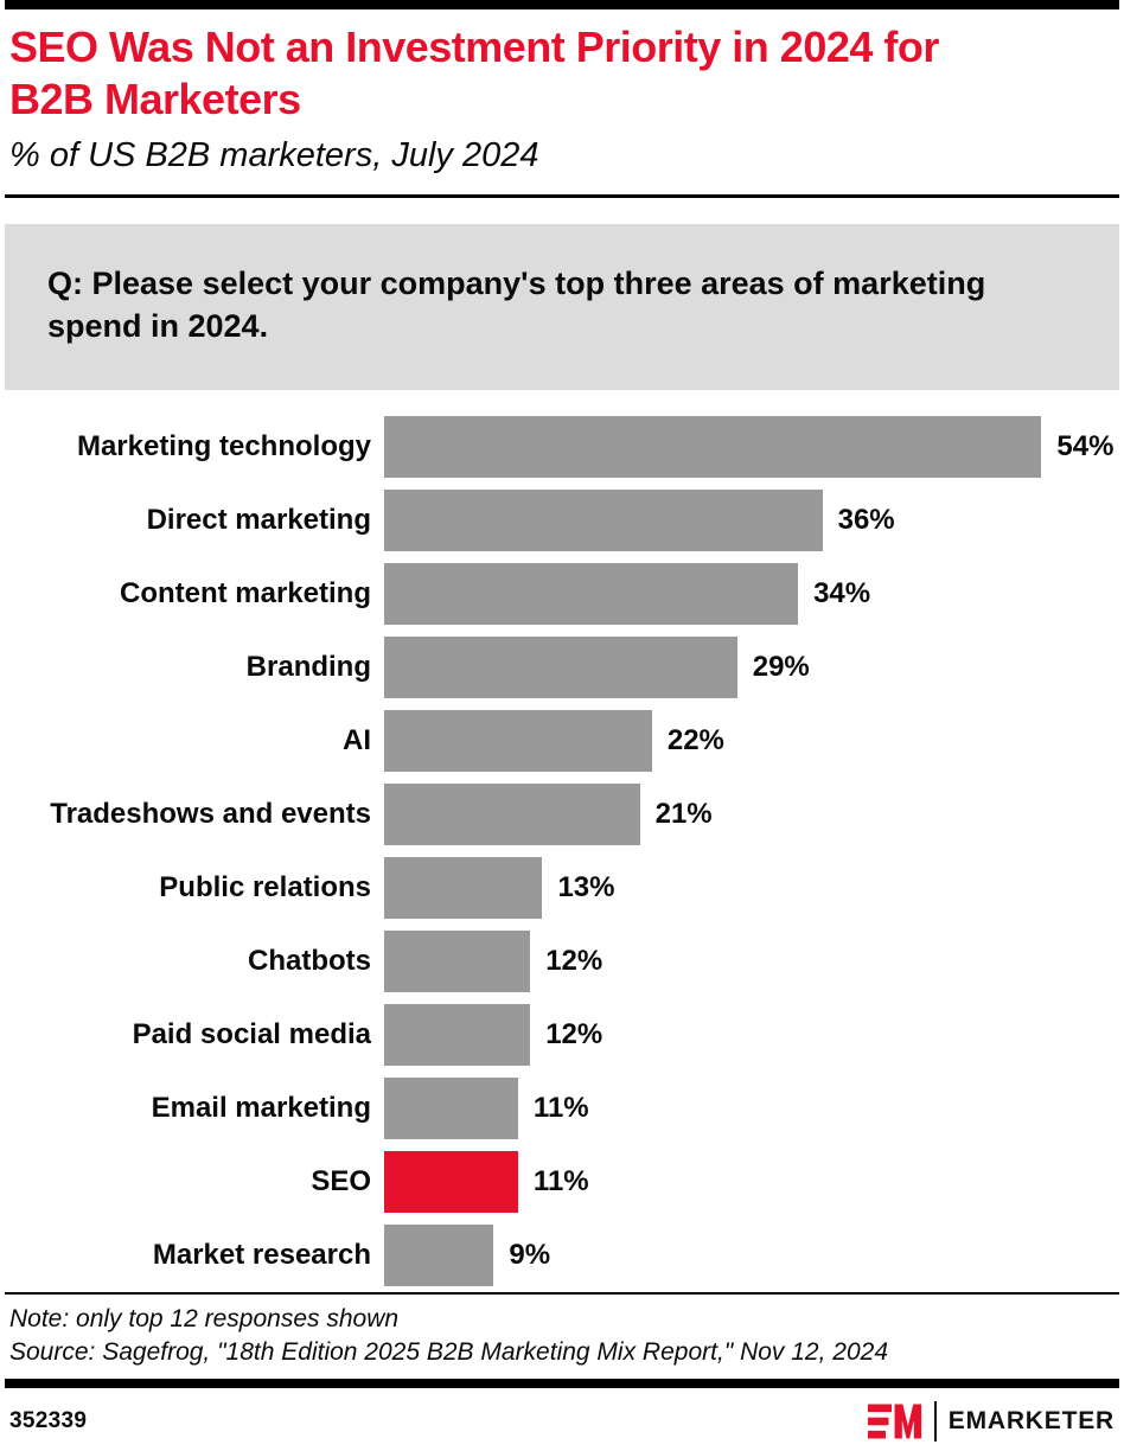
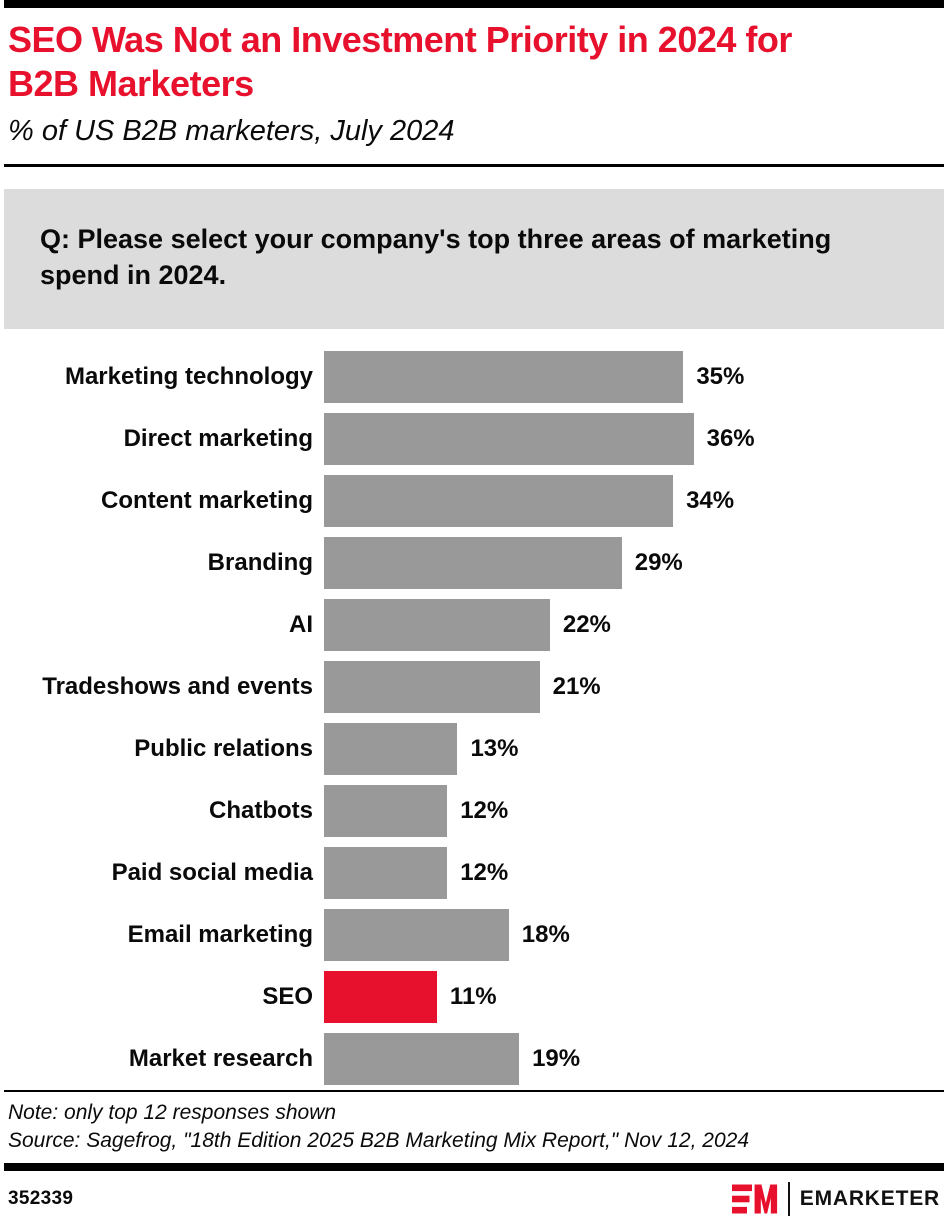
Marketing technology: 54% -> 35%
Email marketing: 11% -> 18%
Market research: 9% -> 19%
